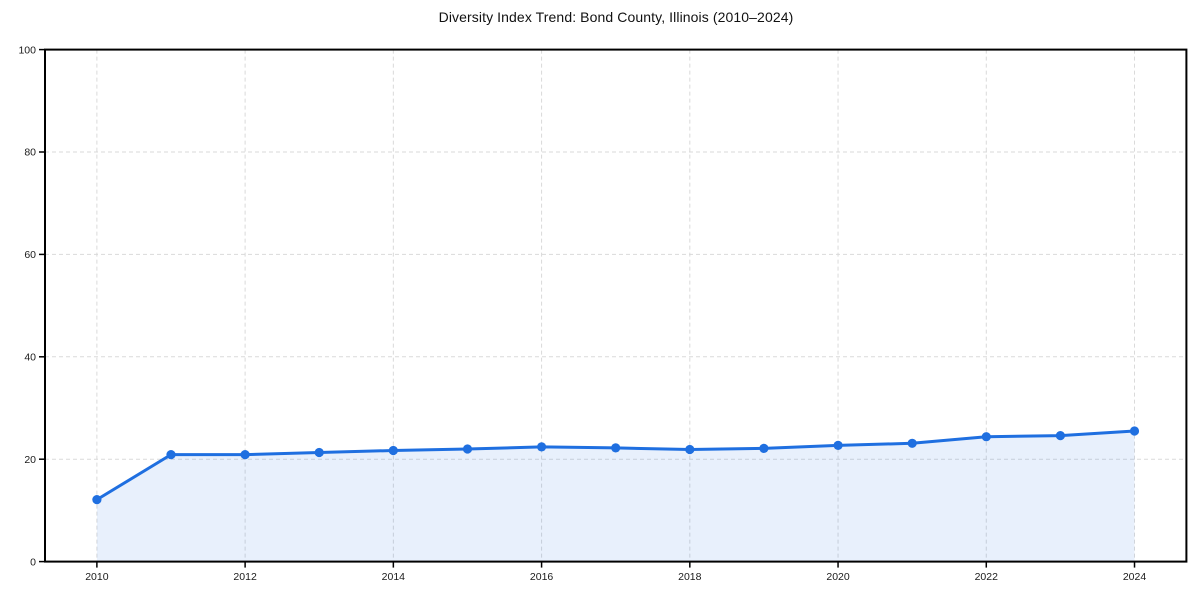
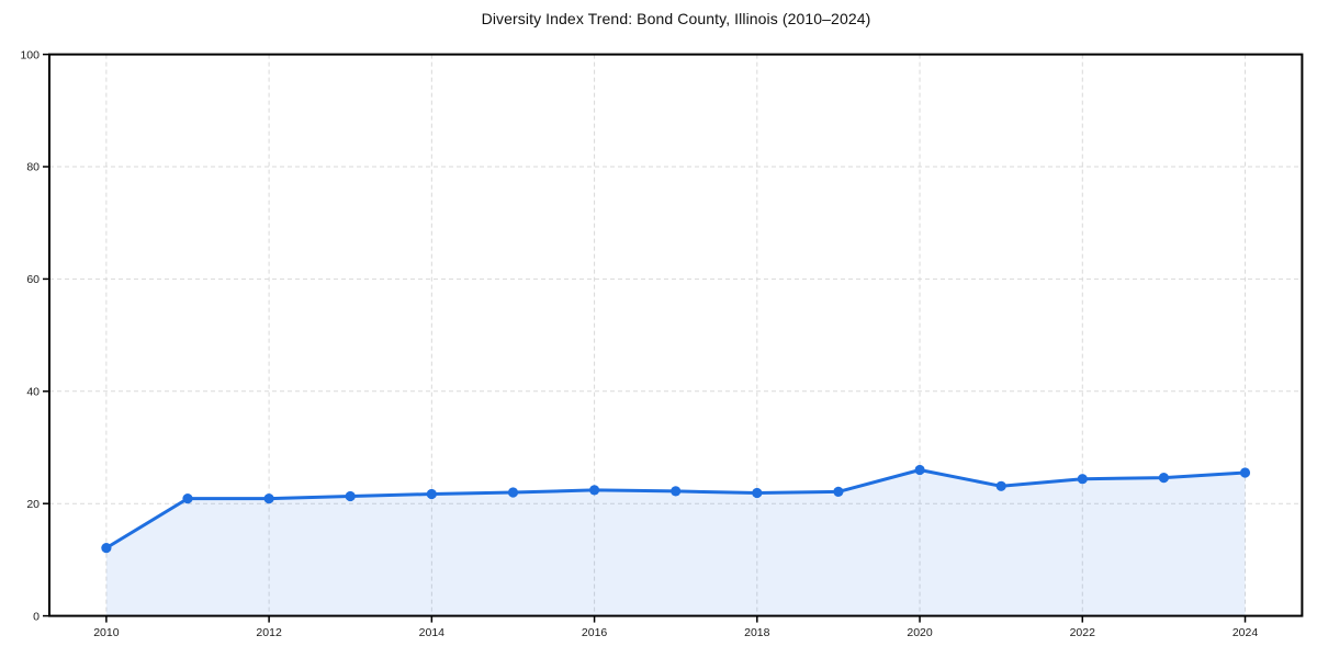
2020: 23 -> 26
